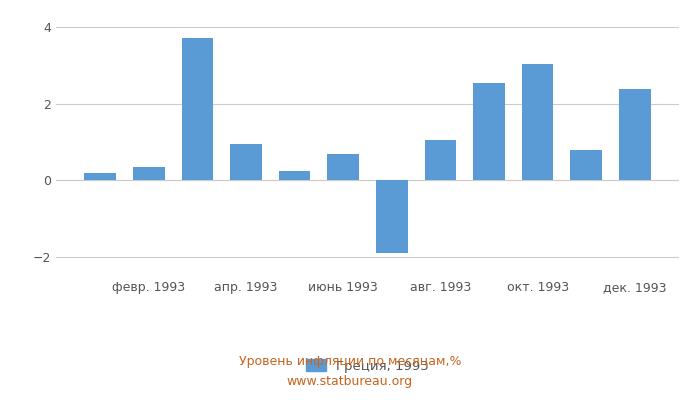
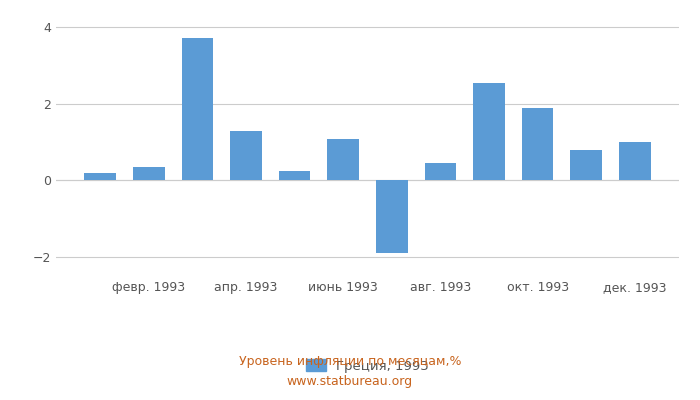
апр. 1993: 0.95 -> 1.28
июнь 1993: 0.70 -> 1.08
авг. 1993: 1.05 -> 0.45
окт. 1993: 3.05 -> 1.90
дек. 1993: 2.40 -> 1.00
